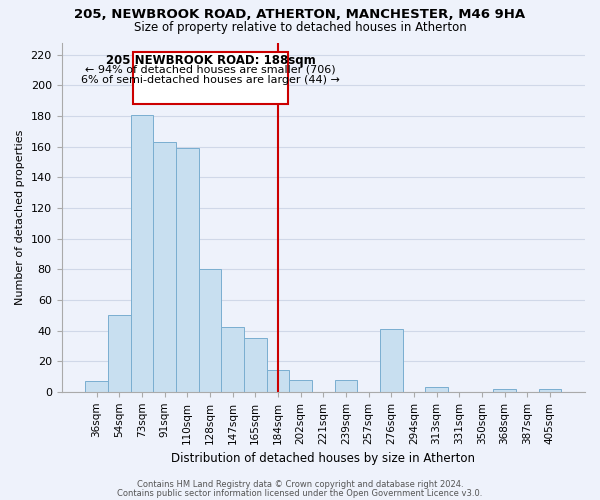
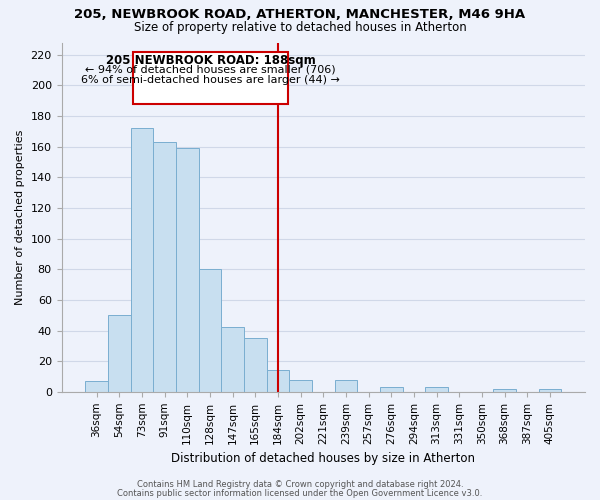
73sqm: 181 -> 172
276sqm: 41 -> 3
